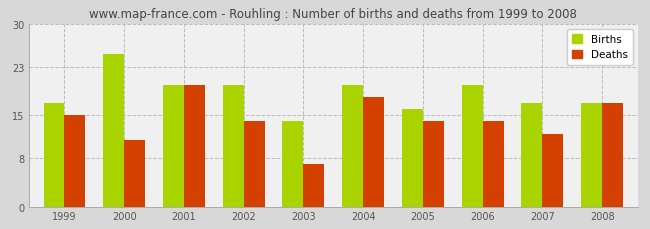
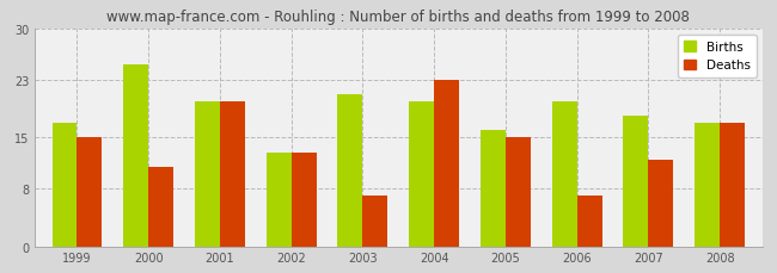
Births/2002: 20 -> 13
Deaths/2002: 14 -> 13
Births/2003: 14 -> 21
Deaths/2004: 18 -> 23
Deaths/2005: 14 -> 15
Deaths/2006: 14 -> 7
Births/2007: 17 -> 18
